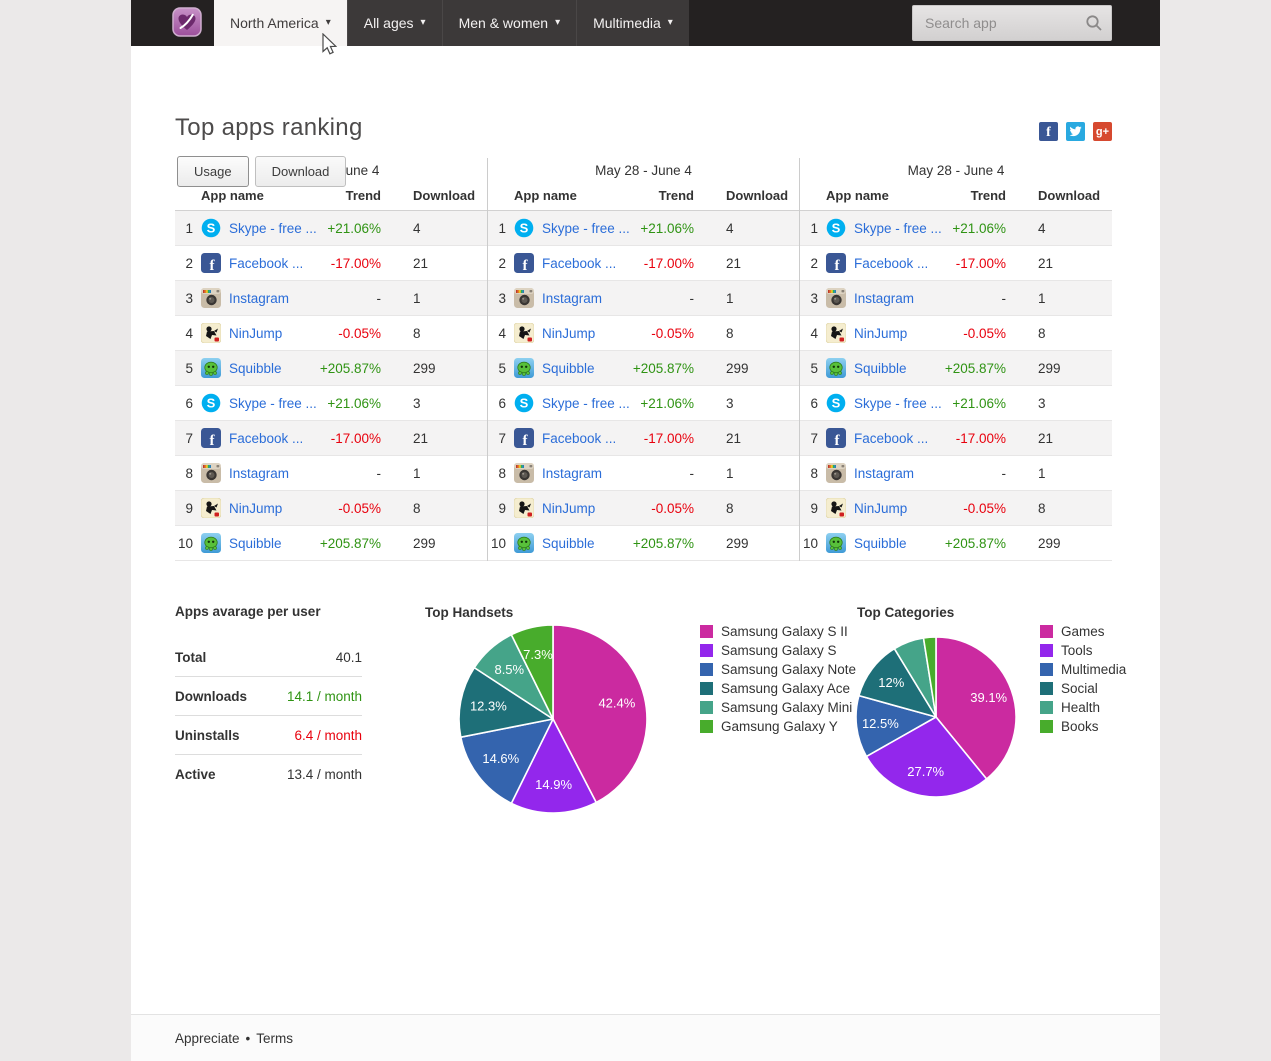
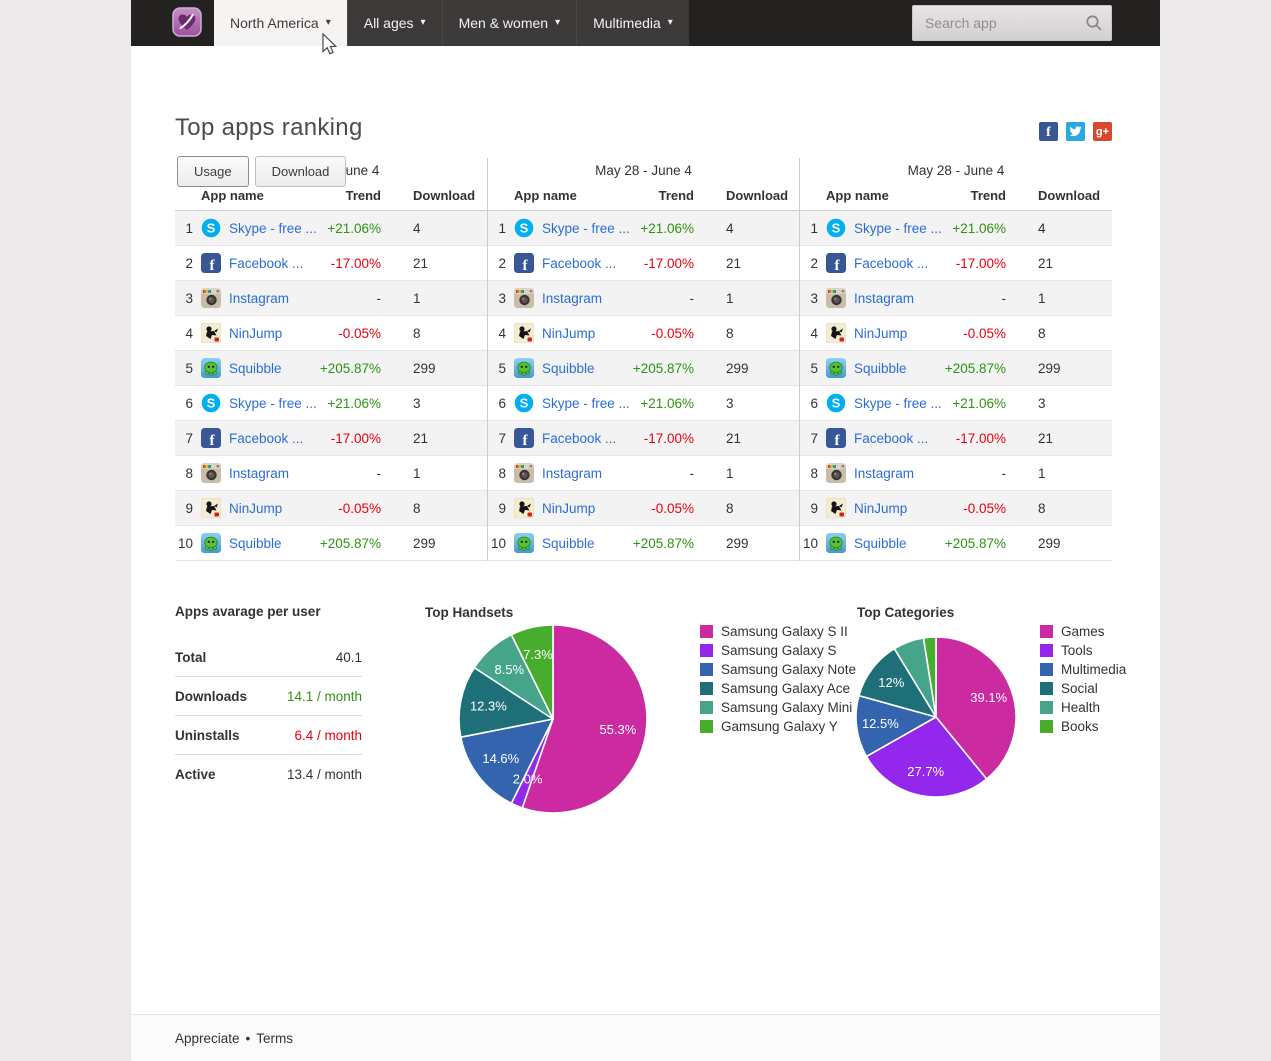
Top Handsets/Samsung Galaxy S II: 42.4% -> 55.3%
Top Handsets/Samsung Galaxy S: 14.9% -> 2.0%
